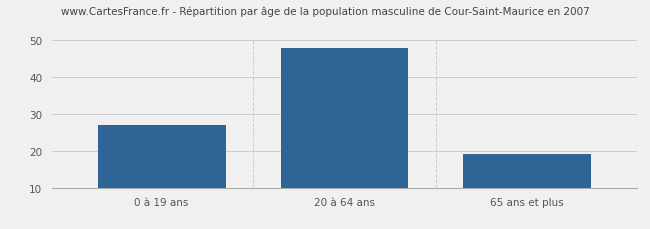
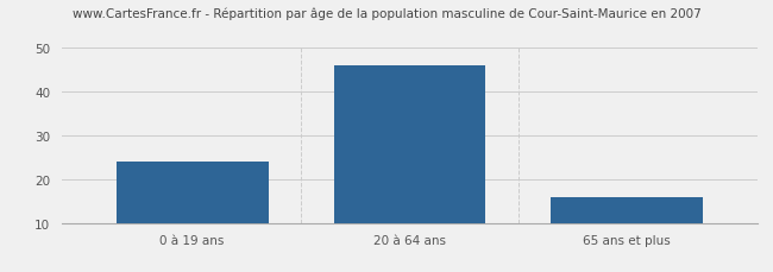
0 à 19 ans: 27 -> 24
20 à 64 ans: 48 -> 46
65 ans et plus: 19 -> 16
